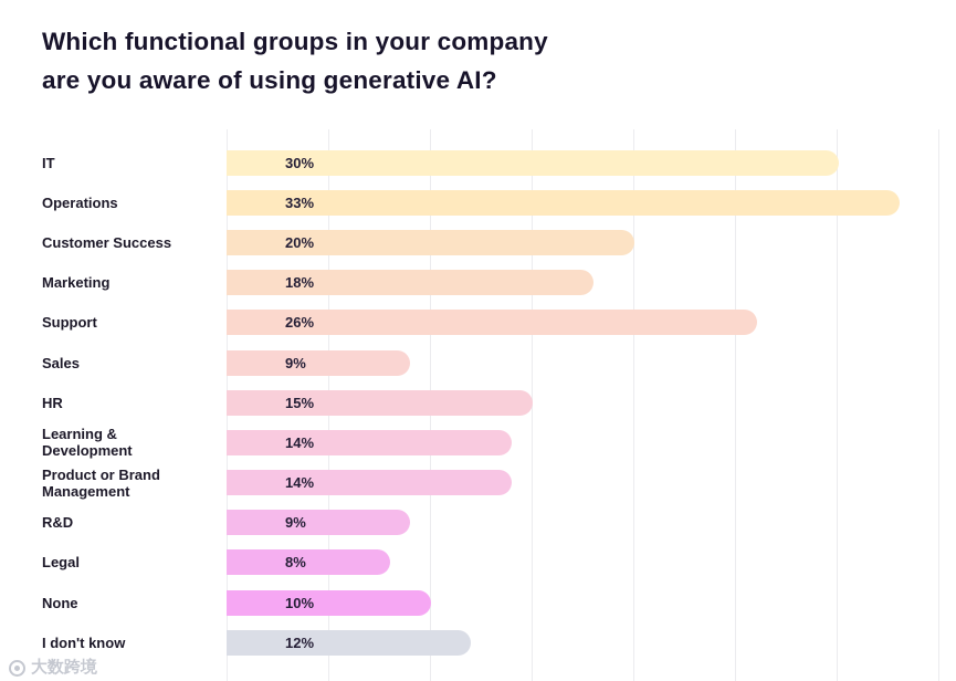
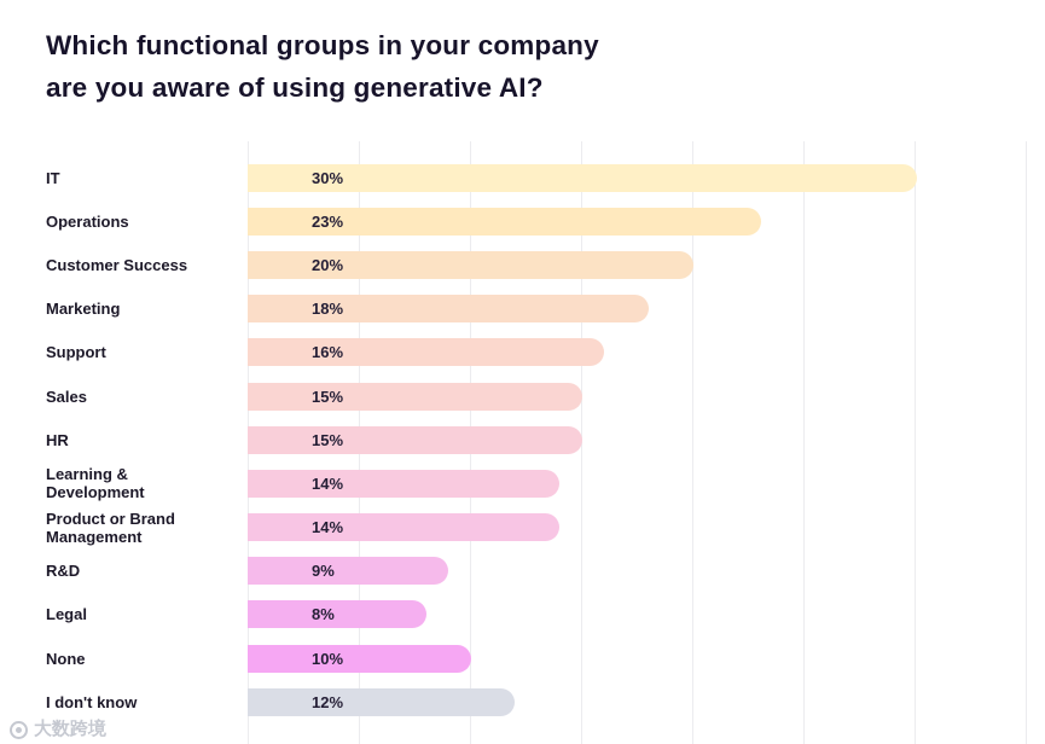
Operations: 33% -> 23%
Support: 26% -> 16%
Sales: 9% -> 15%
